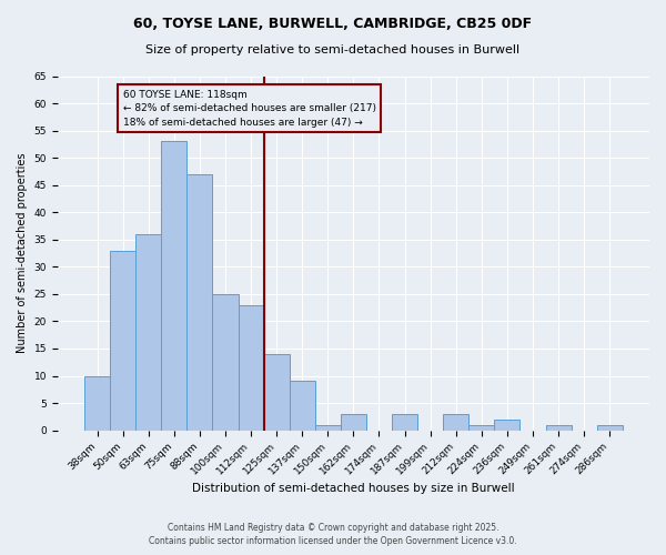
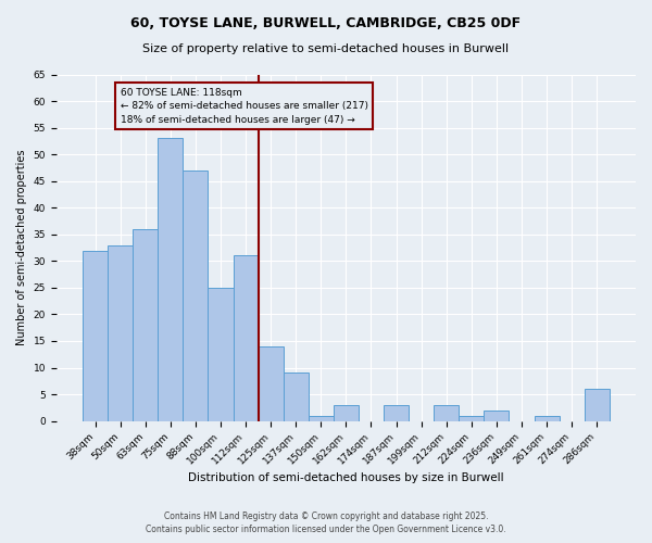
38sqm: 10 -> 32
112sqm: 23 -> 31
286sqm: 1 -> 6
